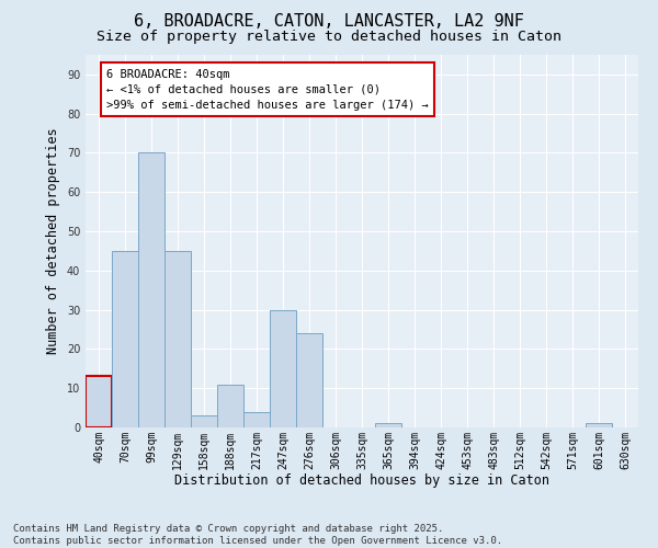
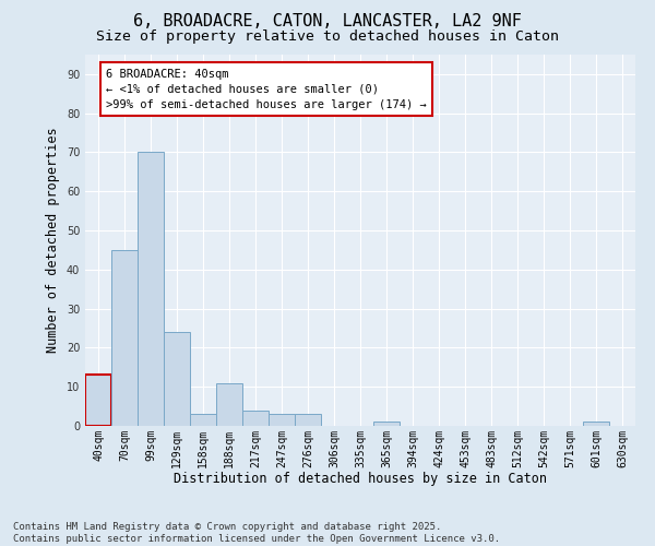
129sqm: 45 -> 24
247sqm: 30 -> 3
276sqm: 24 -> 3
